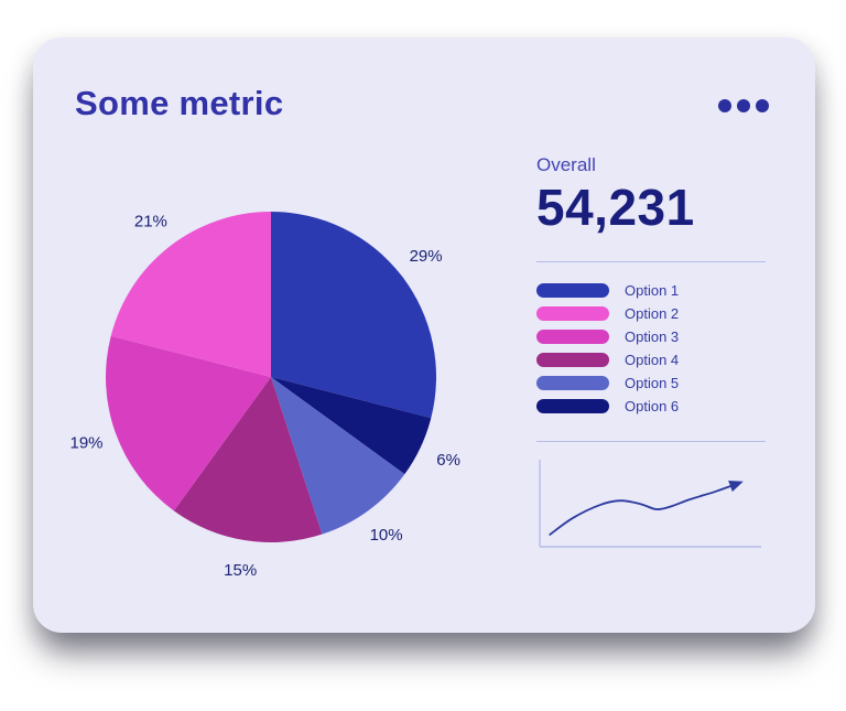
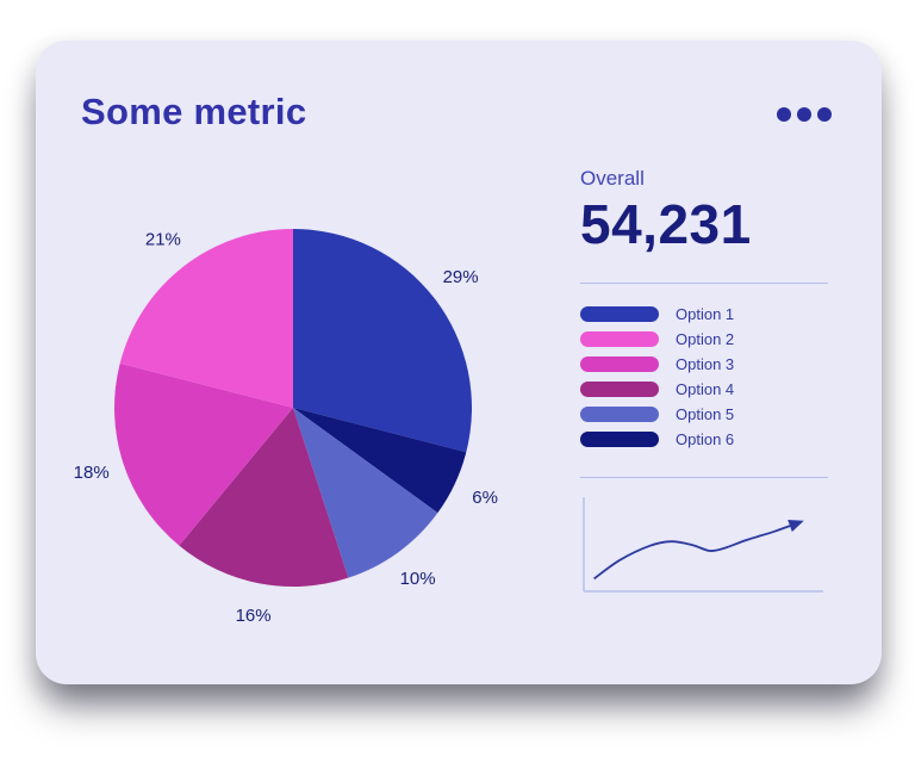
Some metric/Option 4: 15% -> 16%
Some metric/Option 3: 19% -> 18%
